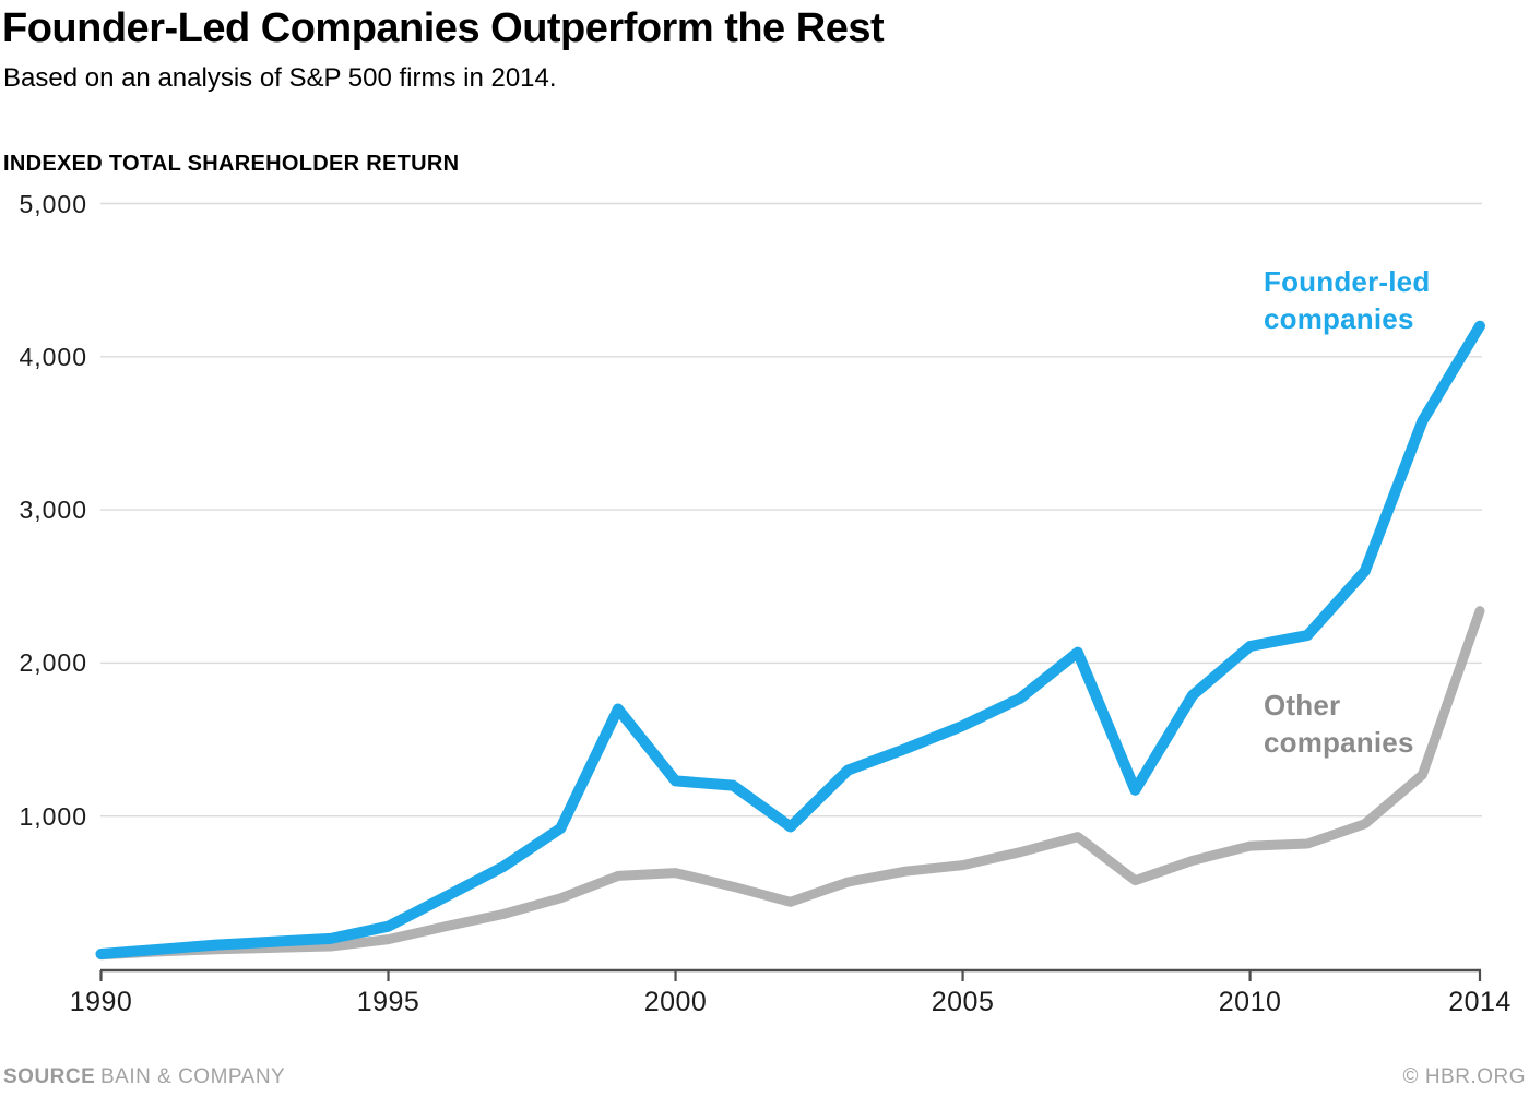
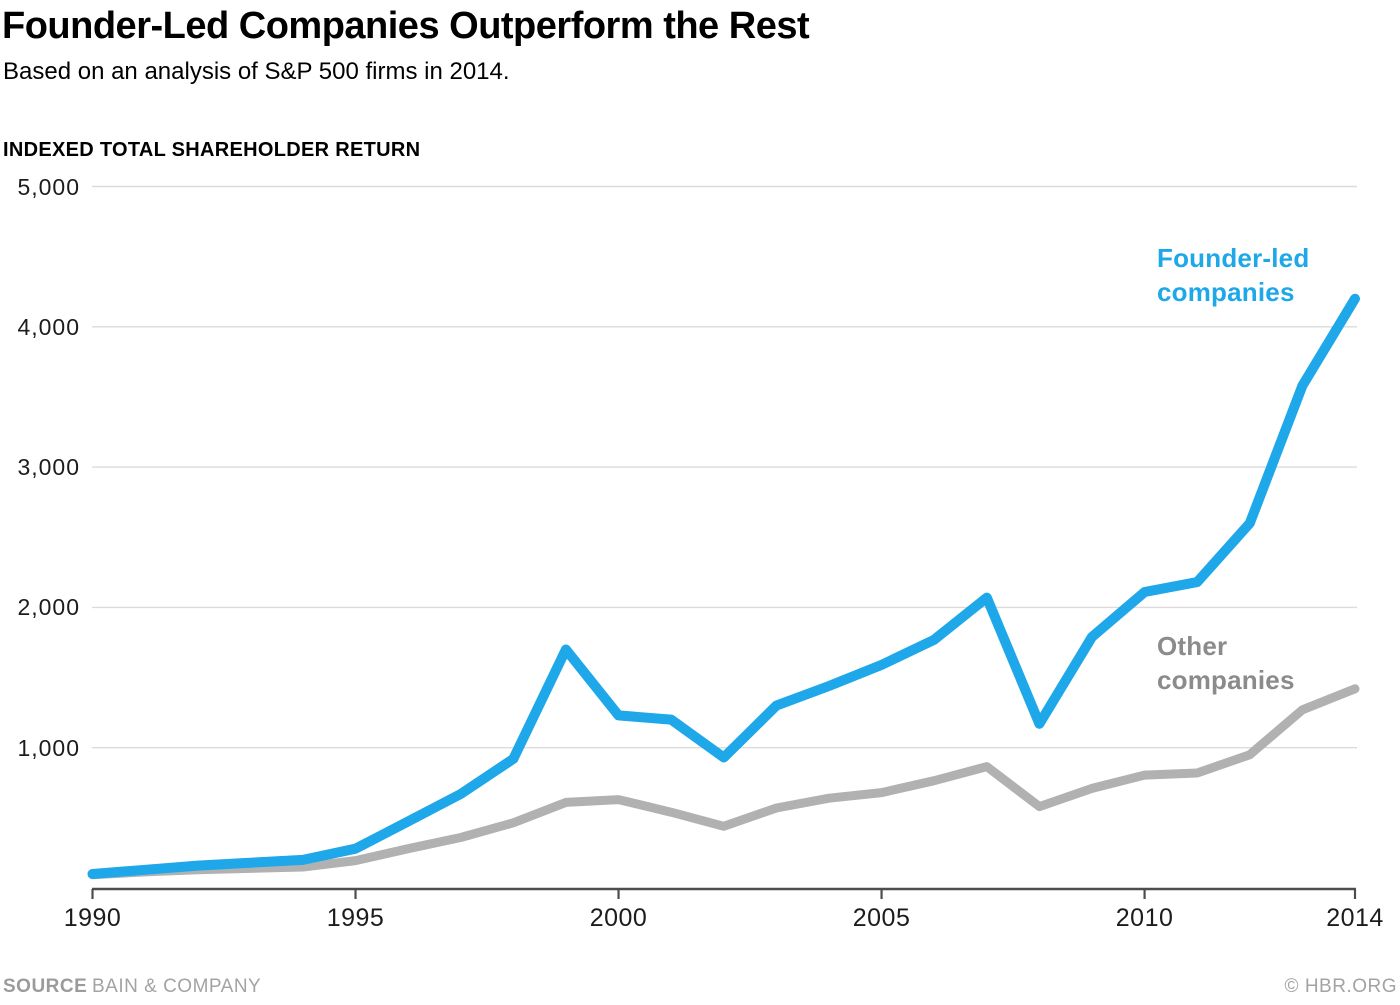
Other companies/2014: 2340 -> 1420
